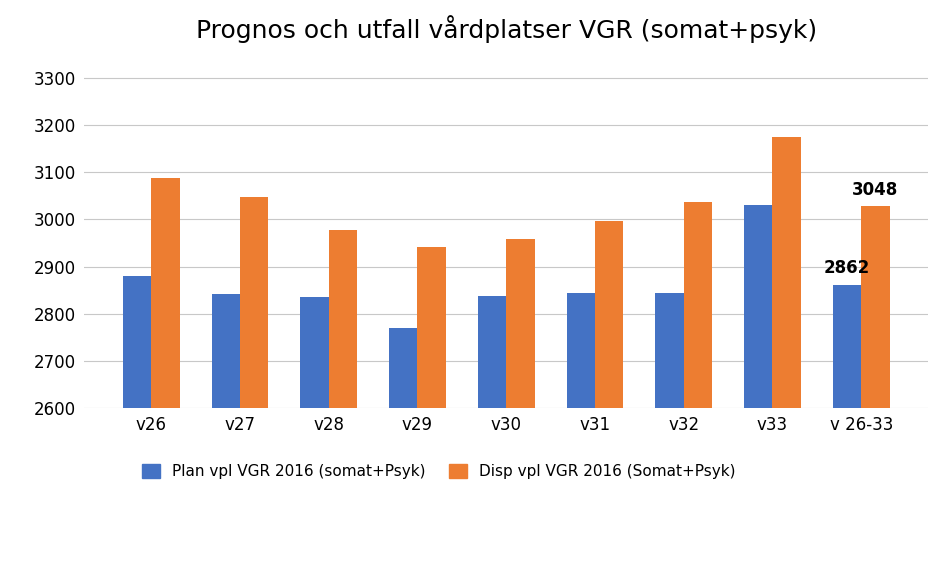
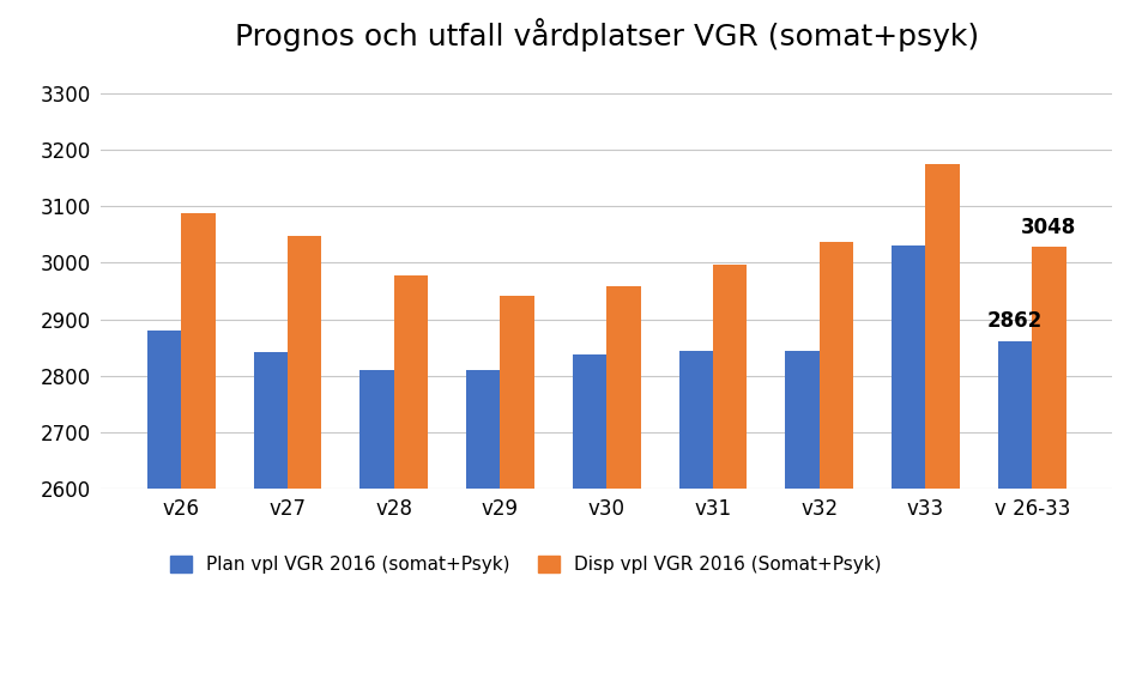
Plan vpl VGR 2016 (somat+Psyk)/v28: 2835 -> 2810
Plan vpl VGR 2016 (somat+Psyk)/v29: 2770 -> 2810
